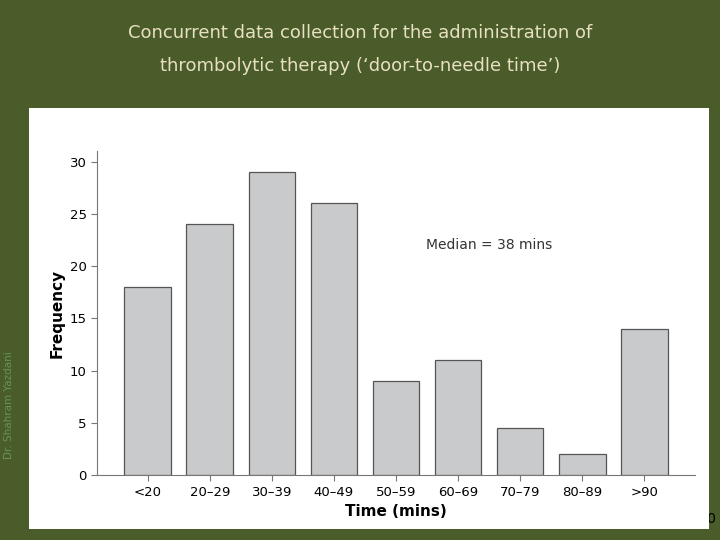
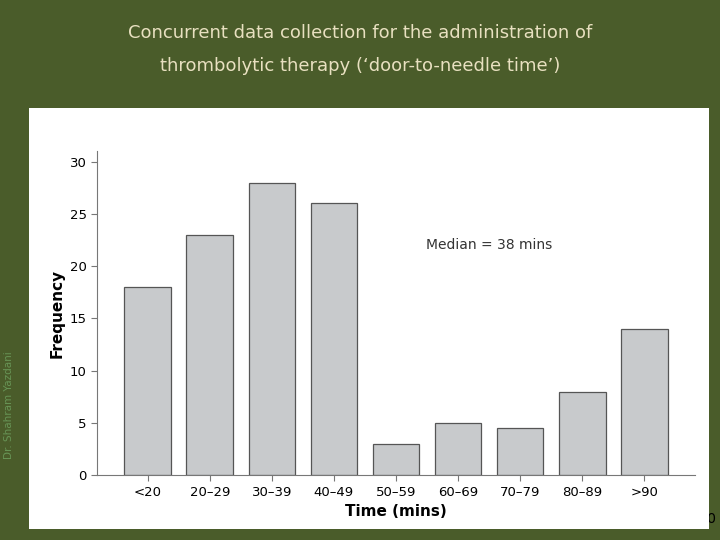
20–29: 24.0 -> 23.0
30–39: 29.0 -> 28.0
50–59: 9.0 -> 3.0
60–69: 11.0 -> 5.0
80–89: 2.0 -> 8.0
